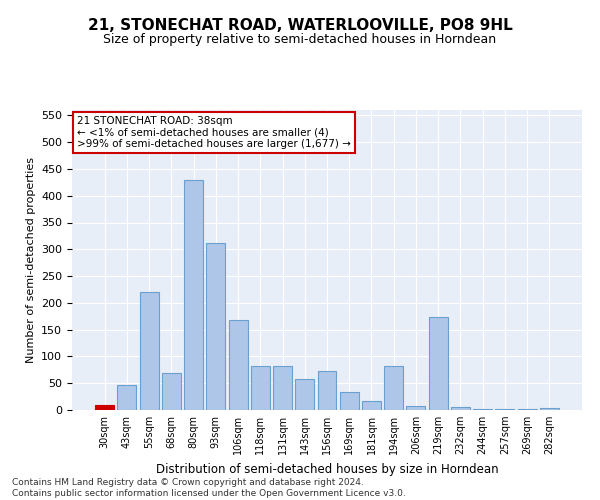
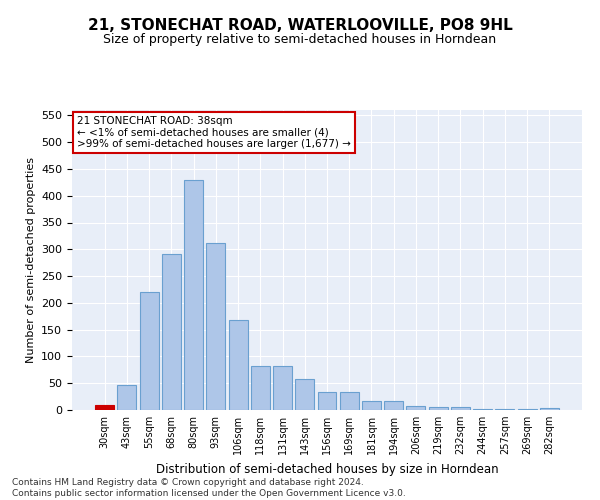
68sqm: 70 -> 291
156sqm: 72 -> 34
194sqm: 82 -> 16
219sqm: 174 -> 5
